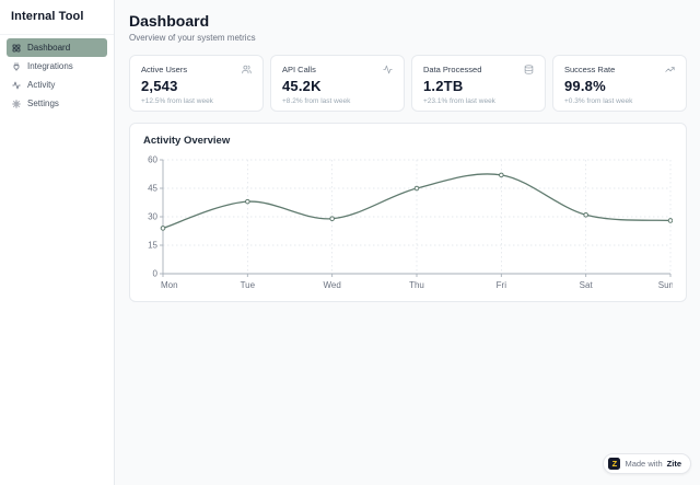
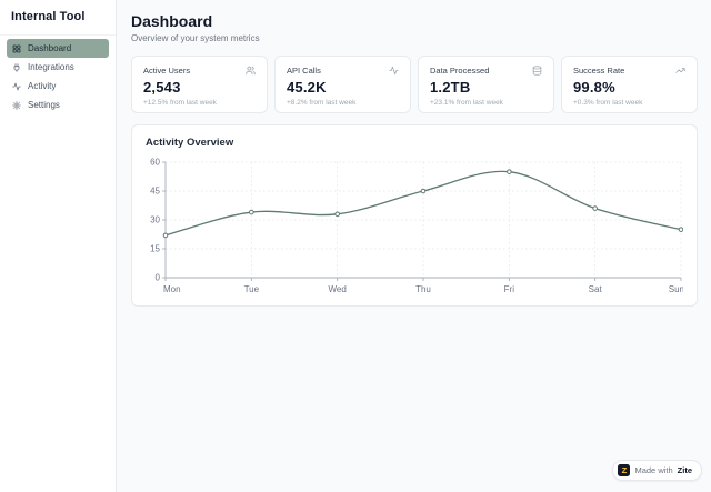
Mon: 24 -> 22
Tue: 38 -> 34
Wed: 29 -> 33
Fri: 52 -> 55
Sat: 31 -> 36
Sun: 28 -> 25
